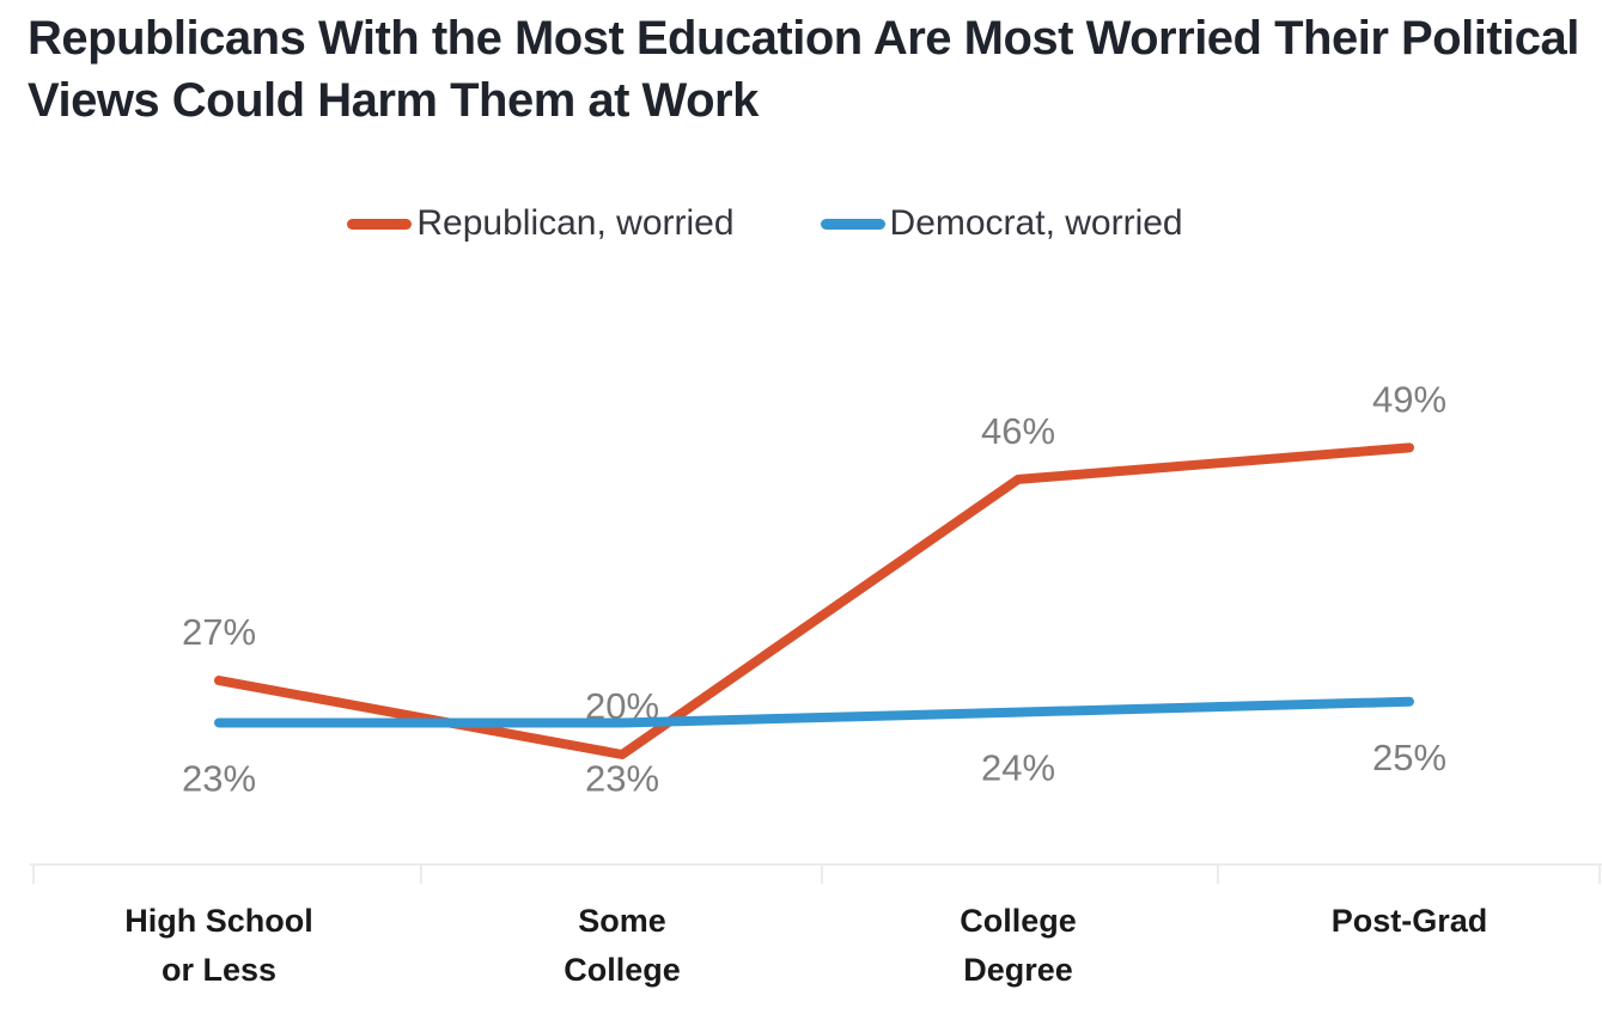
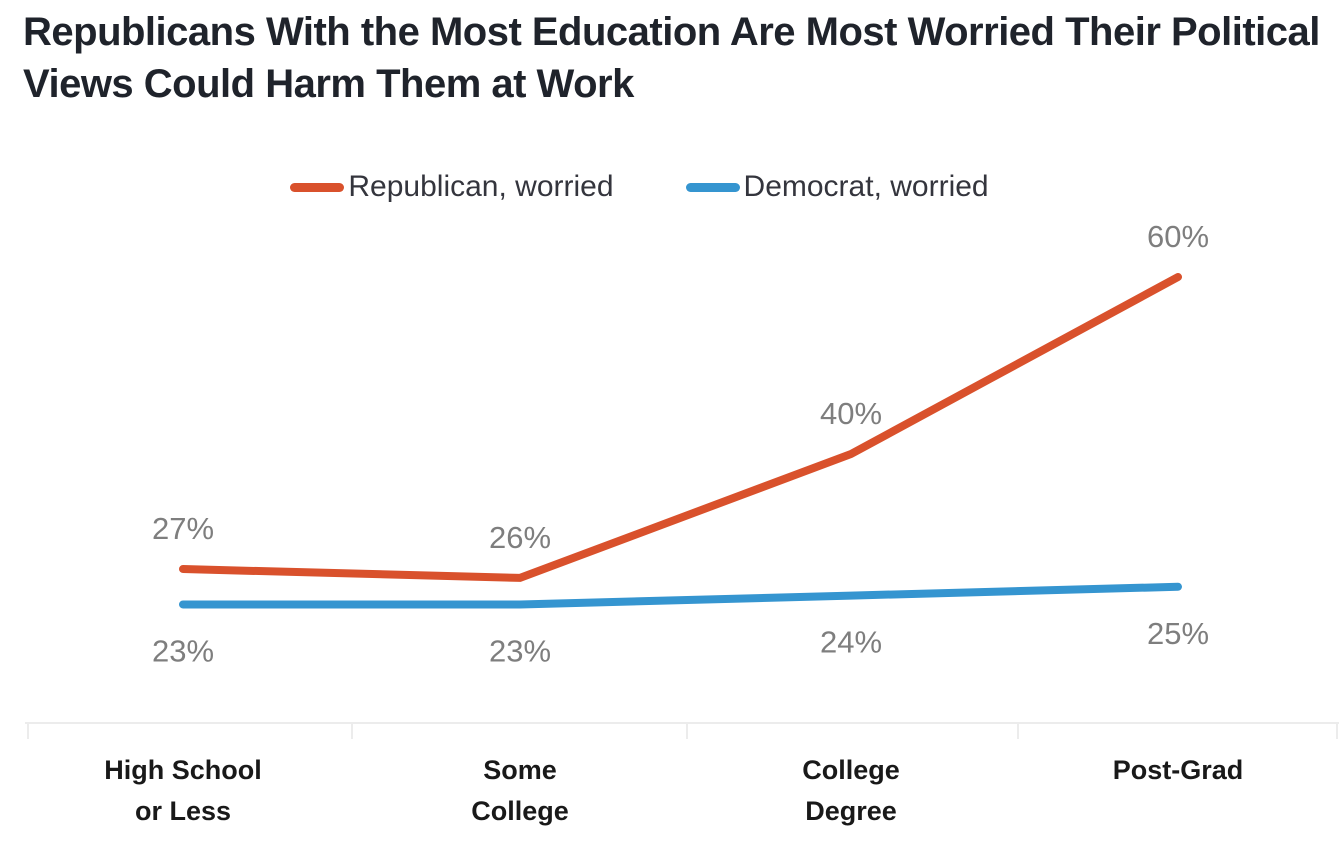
Republican, worried/Some College: 20% -> 26%
Republican, worried/College Degree: 46% -> 40%
Republican, worried/Post-Grad: 49% -> 60%
